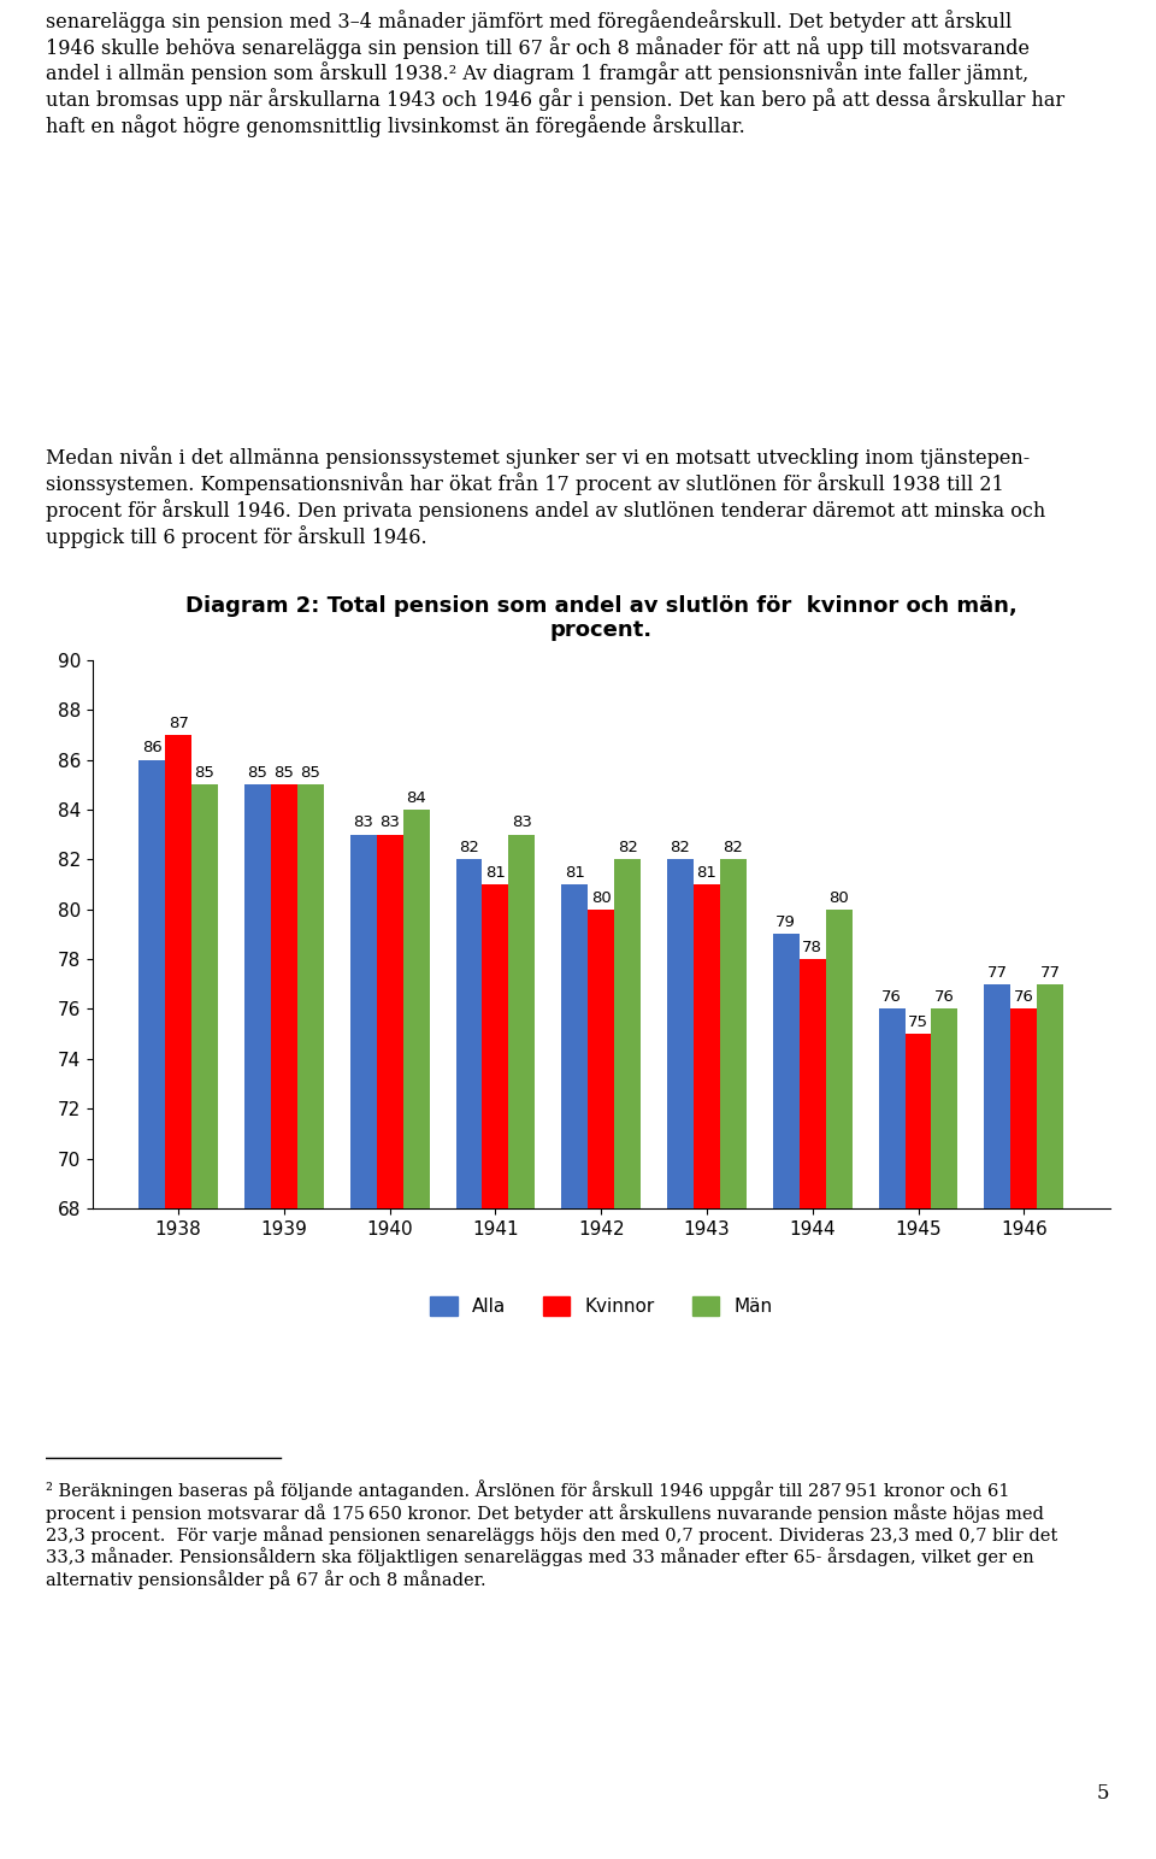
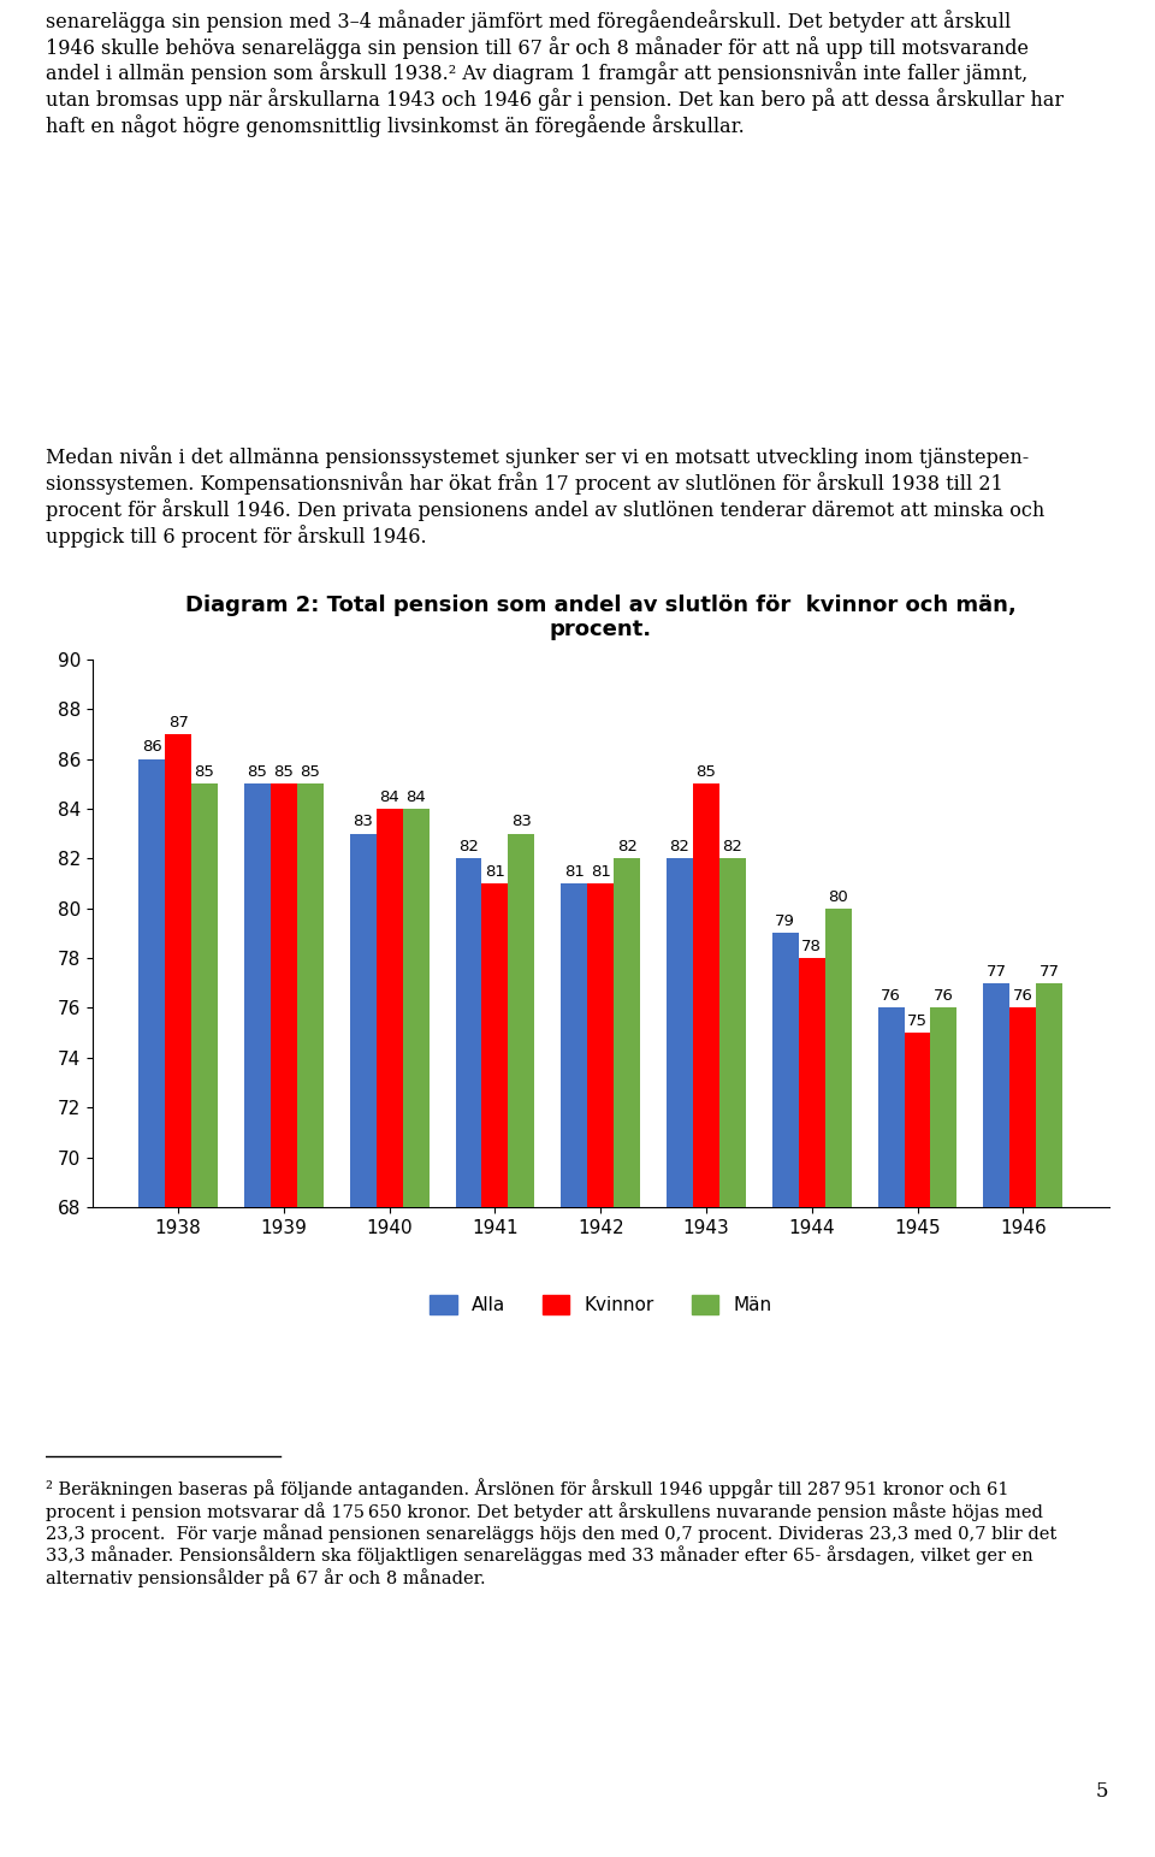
Kvinnor/1940: 83 -> 84
Kvinnor/1942: 80 -> 81
Kvinnor/1943: 81 -> 85
